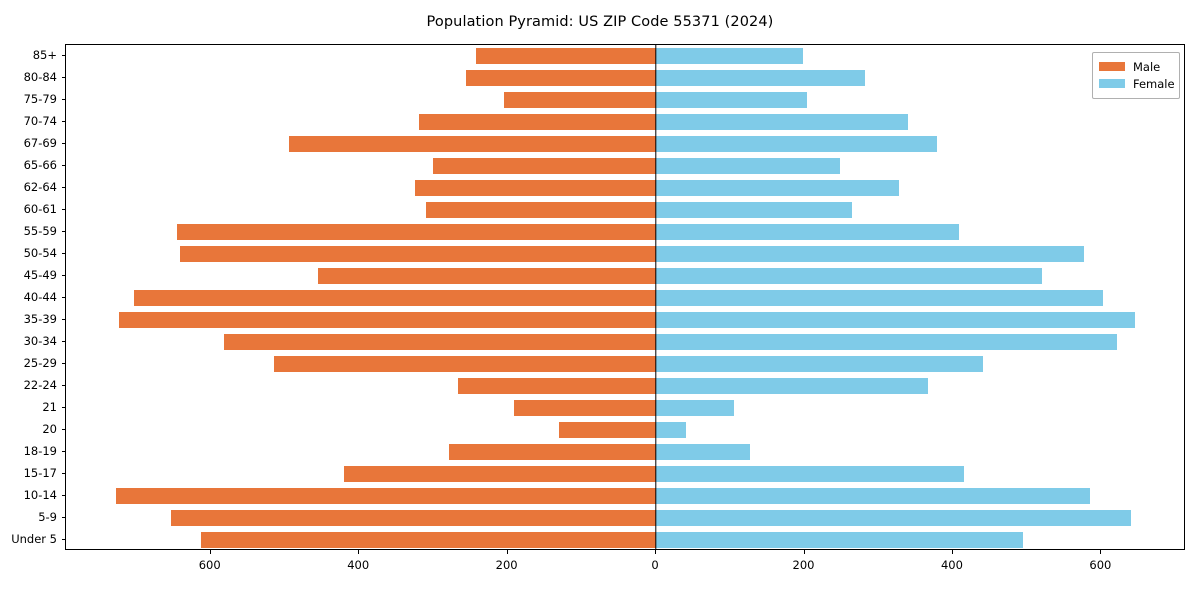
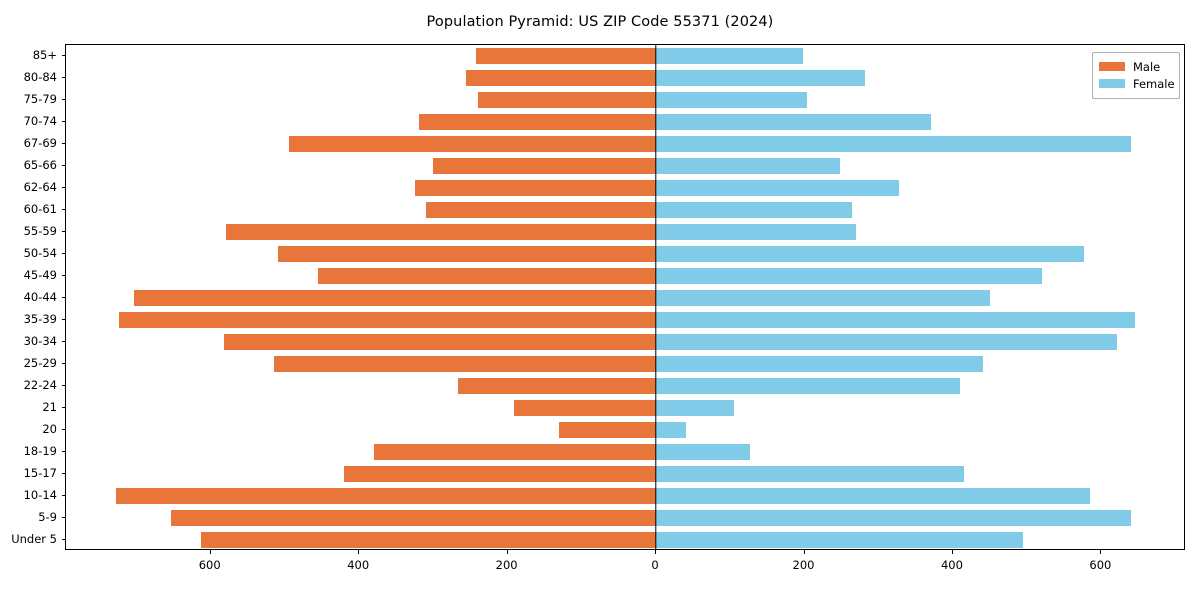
Male/18-19: 280 -> 380
Female/22-24: 370 -> 410
Female/40-44: 600 -> 450
Male/50-54: 640 -> 510
Male/55-59: 640 -> 580
Female/55-59: 410 -> 270
Female/67-69: 380 -> 640
Female/70-74: 340 -> 370
Male/75-79: 200 -> 240
